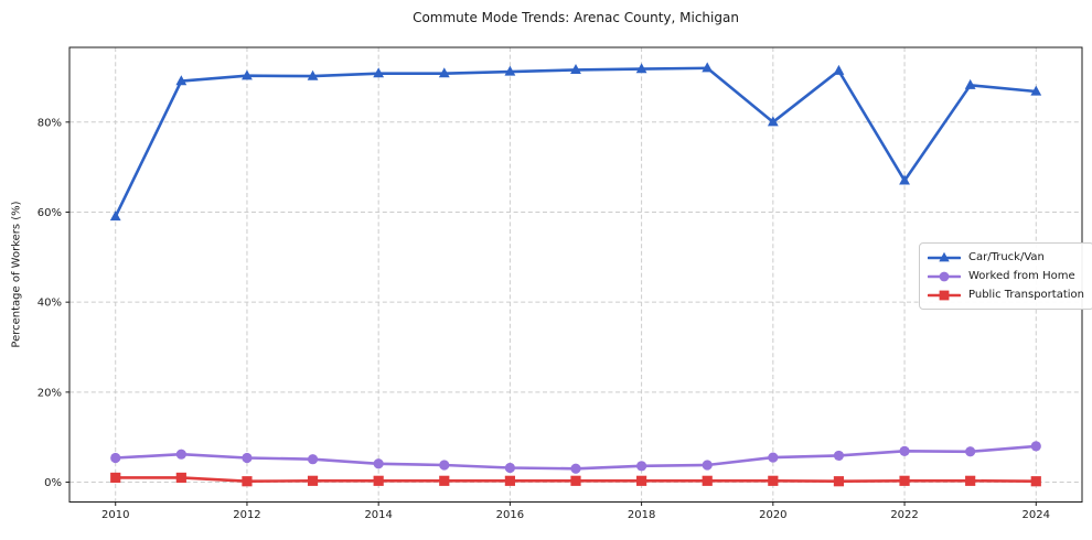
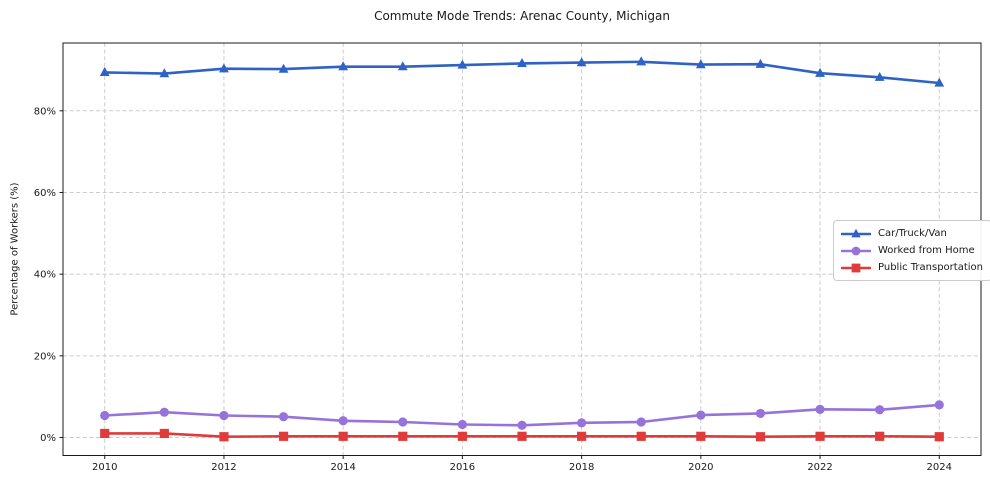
Car/Truck/Van/2010: 59% -> 89%
Car/Truck/Van/2020: 80% -> 91%
Car/Truck/Van/2022: 67% -> 89%
